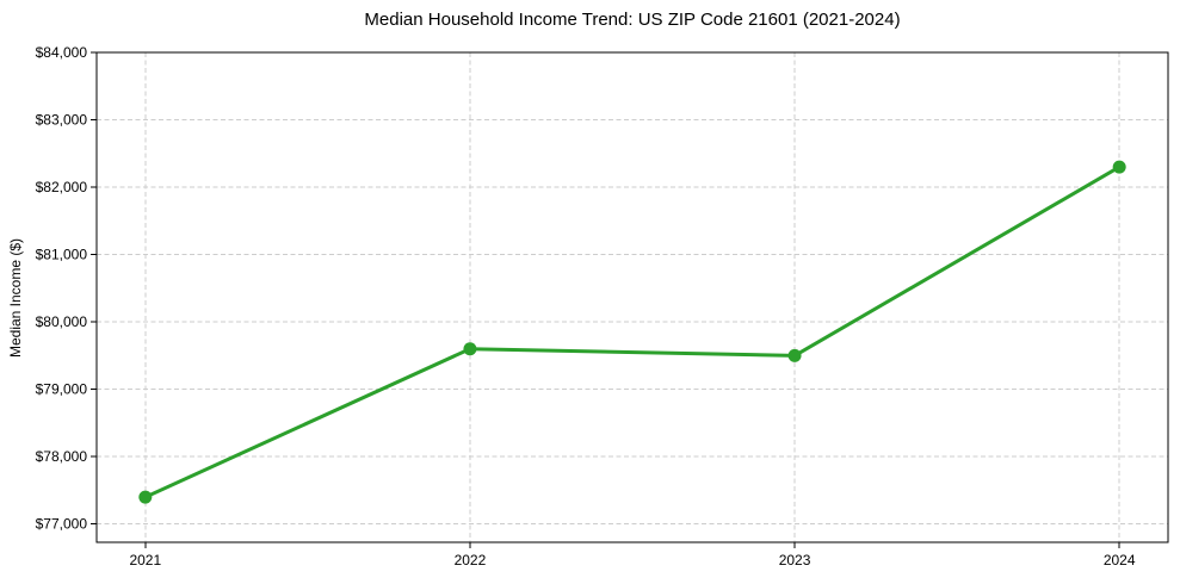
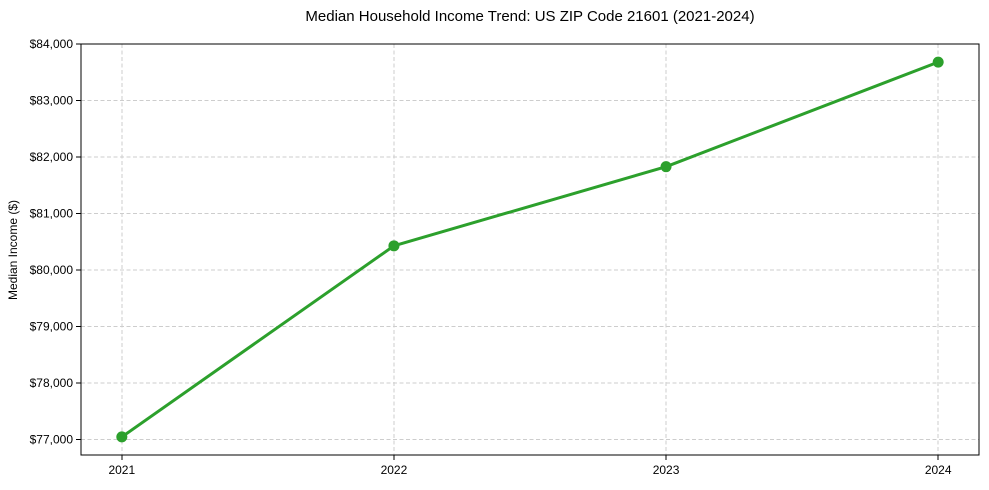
2021: $77400 -> $77000
2022: $79600 -> $80400
2023: $79500 -> $81800
2024: $82300 -> $83700
